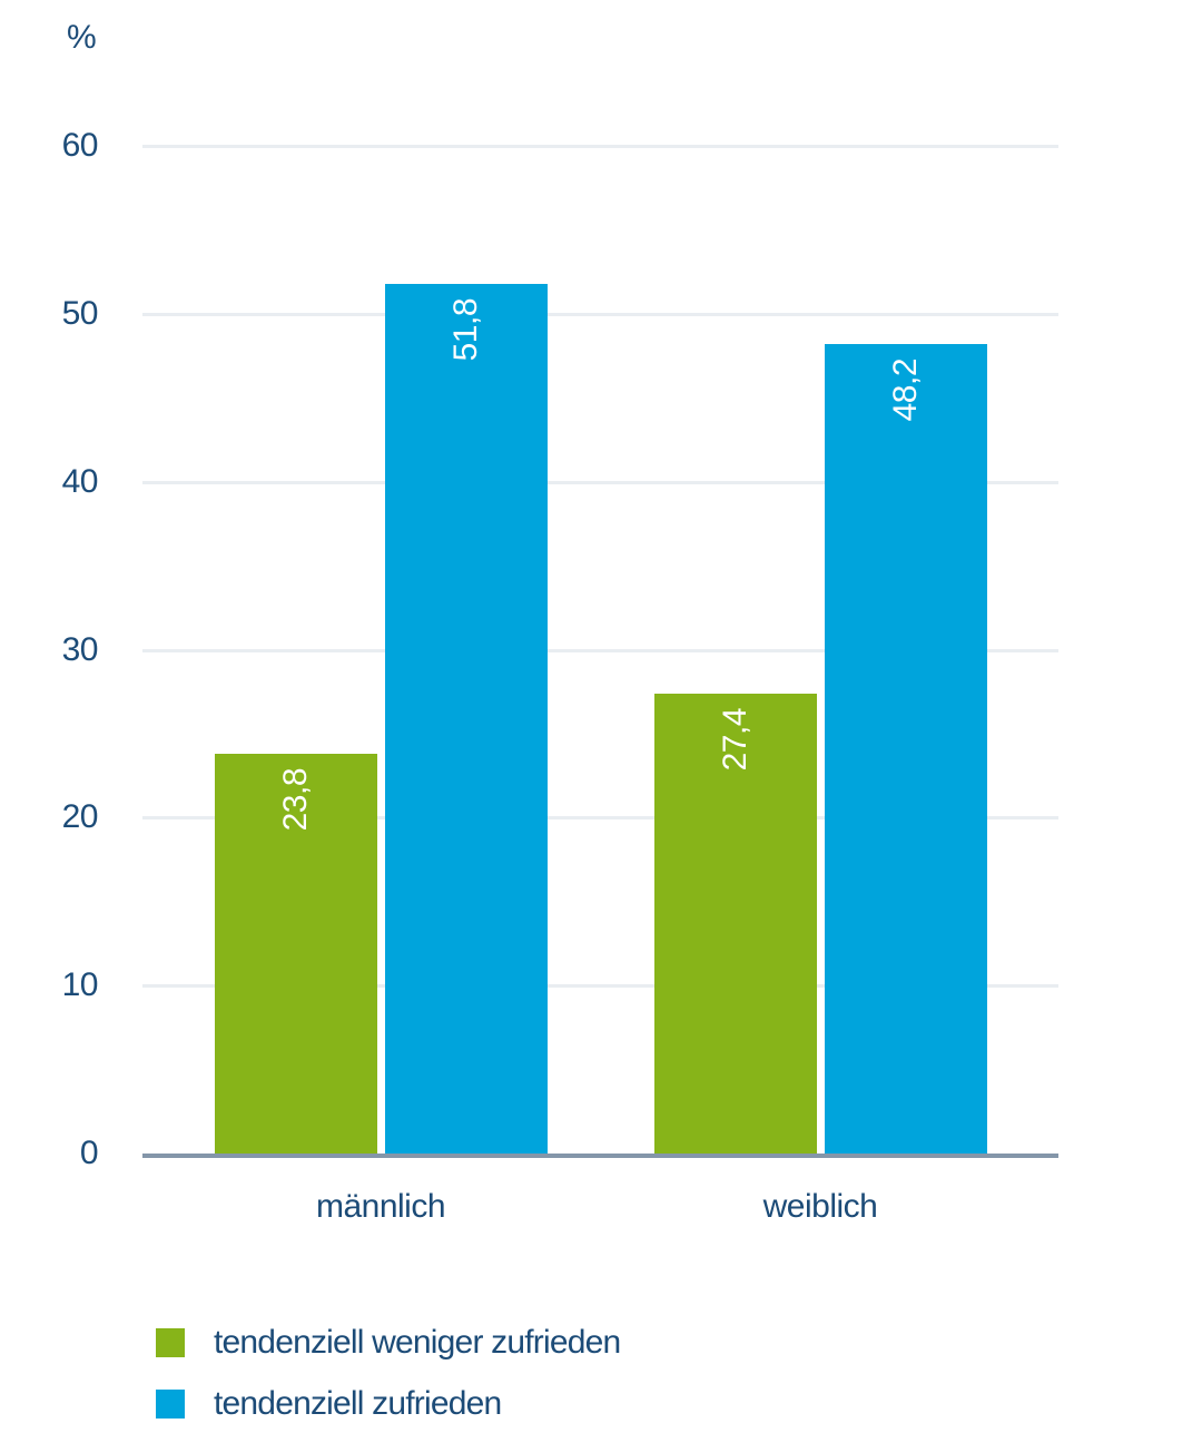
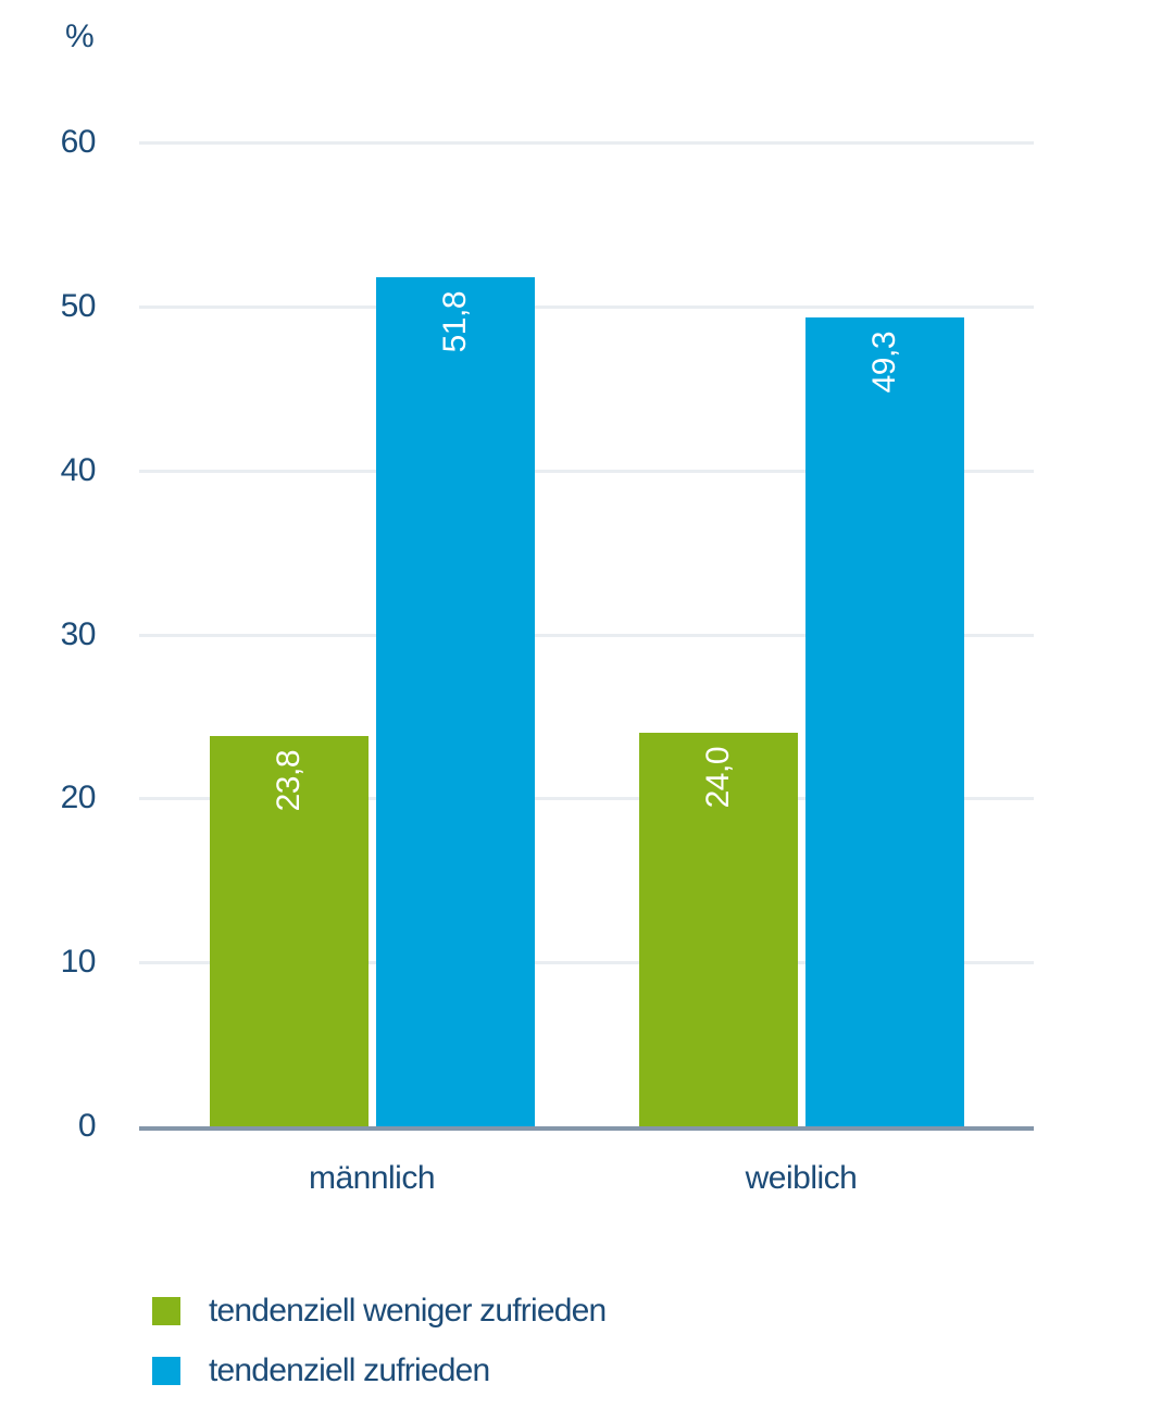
tendenziell weniger zufrieden/weiblich: 27,4 -> 24,0
tendenziell zufrieden/weiblich: 48,2 -> 49,3
